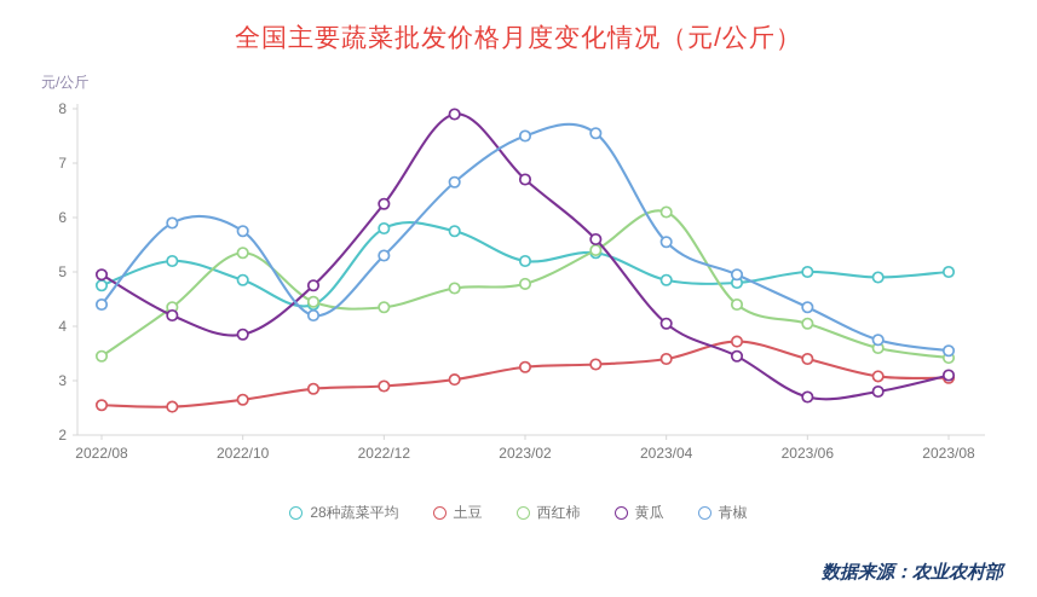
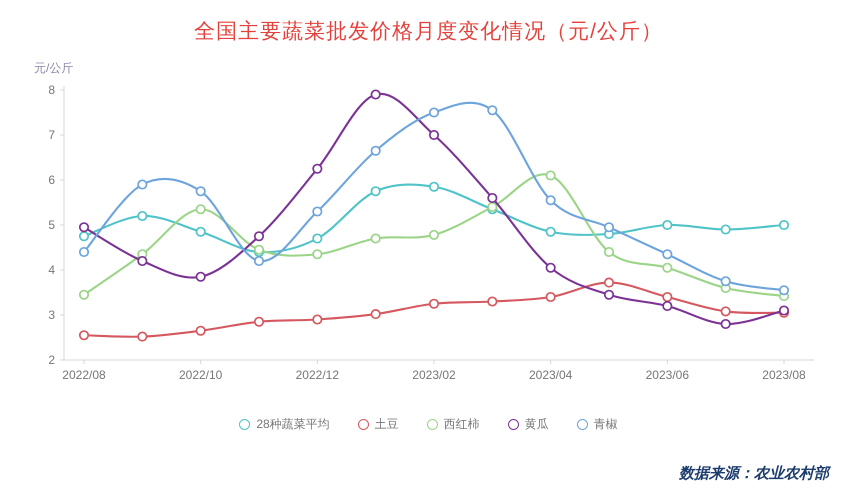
28种蔬菜平均/2022/12: 5.8 -> 4.7
28种蔬菜平均/2023/02: 5.2 -> 5.8
黄瓜/2023/02: 6.7 -> 7.0
黄瓜/2023/06: 2.7 -> 3.2
